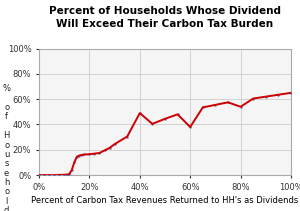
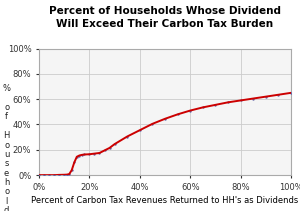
40%: 49% -> 35%
60%: 38% -> 51%
80%: 54% -> 59%
